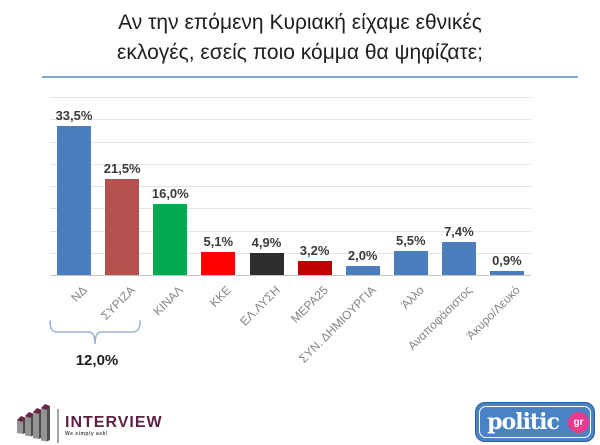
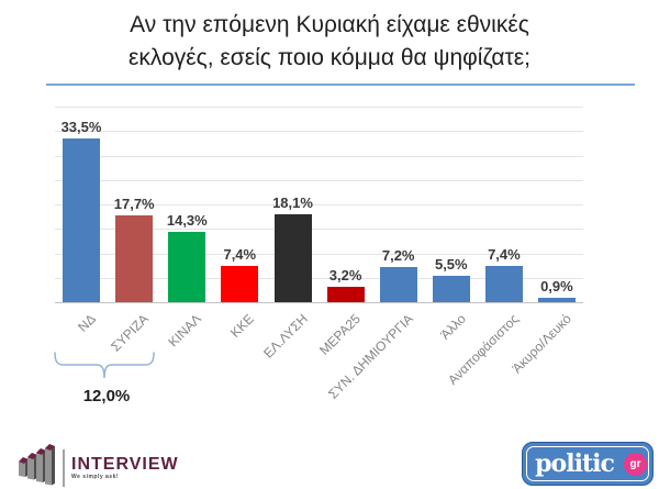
ΣΥΡΙΖΑ: 21,5% -> 17,7%
ΚΙΝΑΛ: 16,0% -> 14,3%
ΚΚΕ: 5,1% -> 7,4%
ΕΛ.ΛΥΣΗ: 4,9% -> 18,1%
ΣΥΝ. ΔΗΜΙΟΥΡΓΙΑ: 2,0% -> 7,2%
